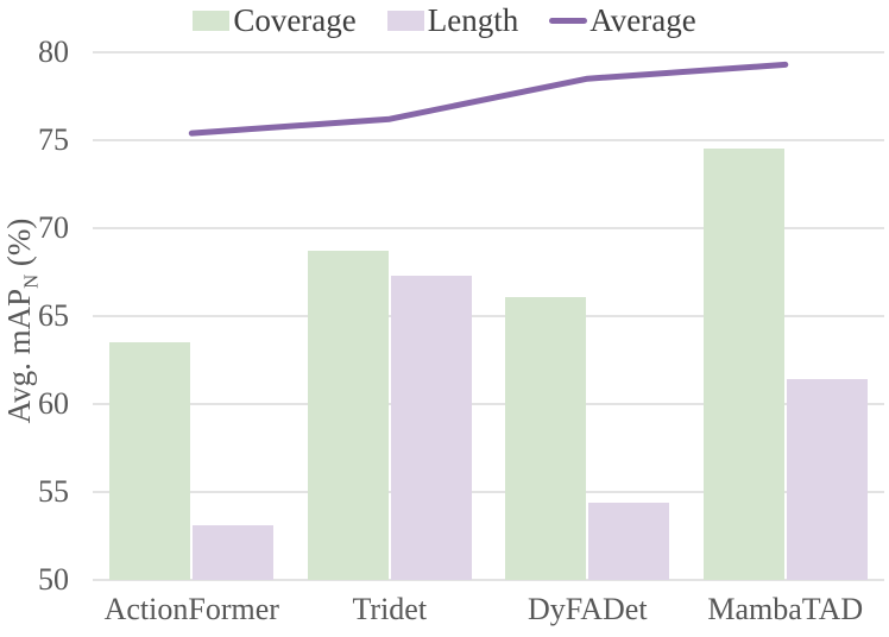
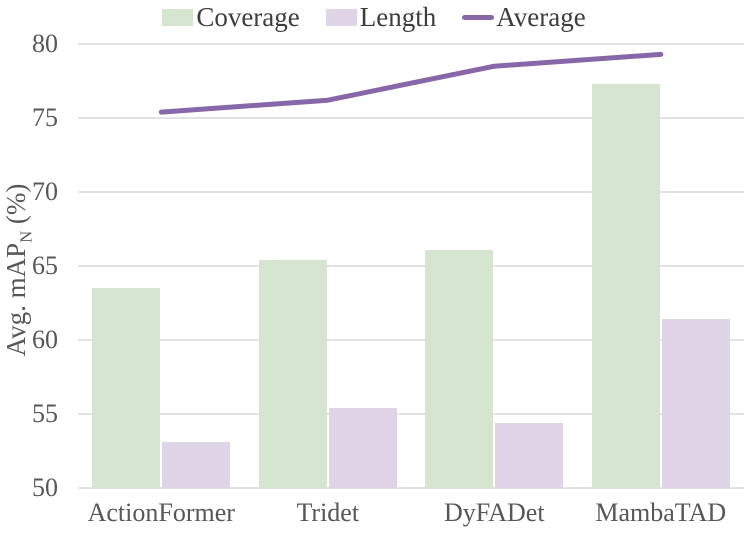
Coverage/Tridet: 68.7 -> 65.4
Length/Tridet: 67.3 -> 55.4
Coverage/MambaTAD: 74.5 -> 77.3
